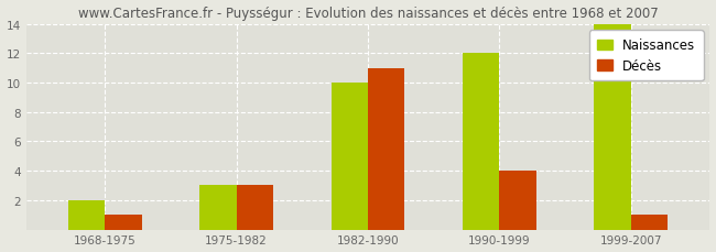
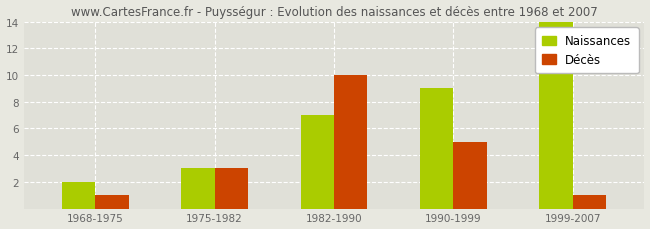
Naissances/1982-1990: 10 -> 7
Décès/1982-1990: 11 -> 10
Naissances/1990-1999: 12 -> 9
Décès/1990-1999: 4 -> 5
